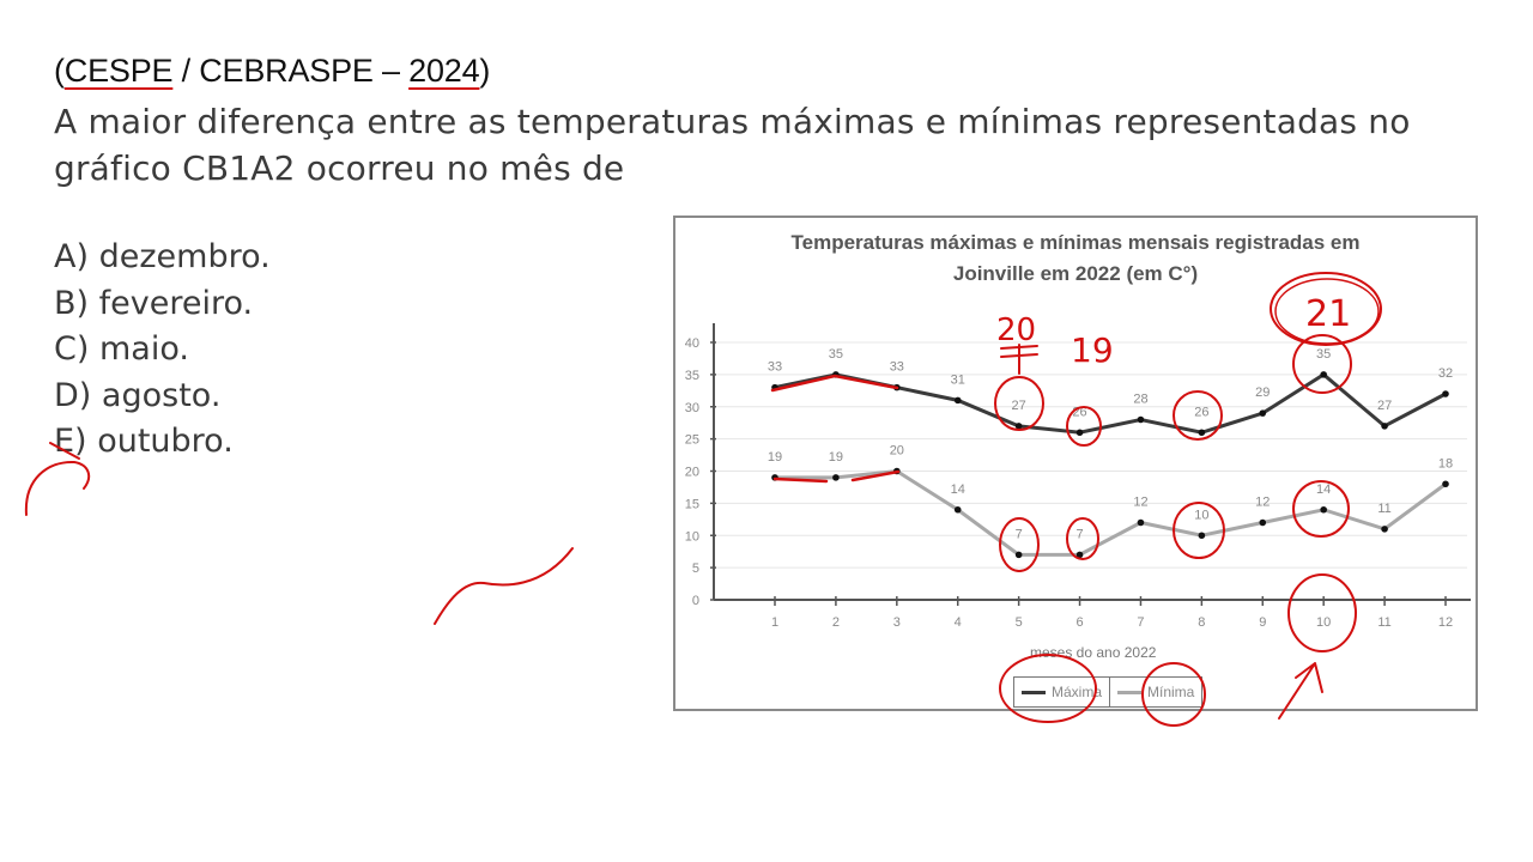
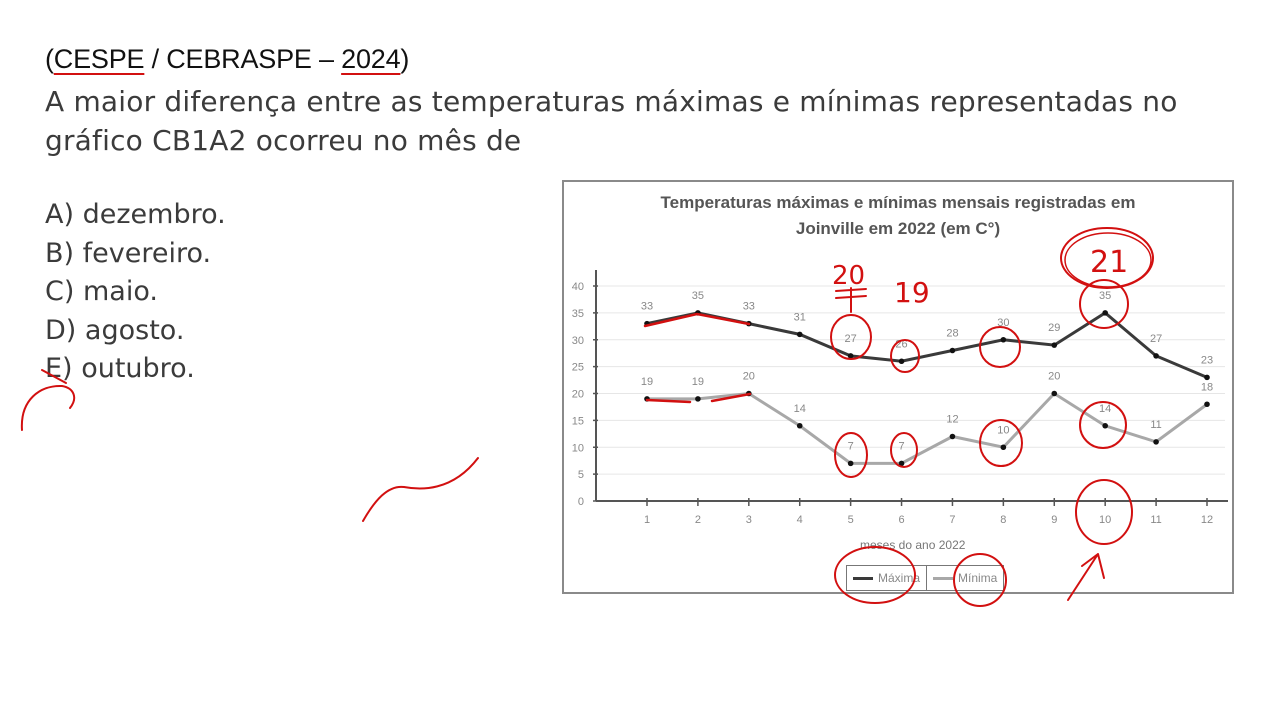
Máxima/8: 26 -> 30
Mínima/9: 12 -> 20
Máxima/12: 32 -> 23
